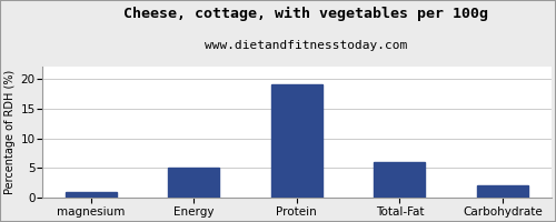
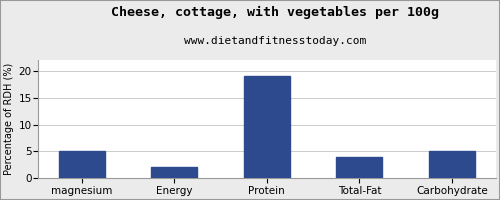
magnesium: 1 -> 5
Energy: 5 -> 2
Total-Fat: 6 -> 4
Carbohydrate: 2 -> 5
